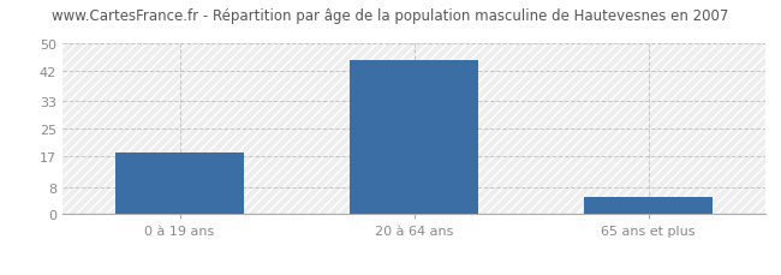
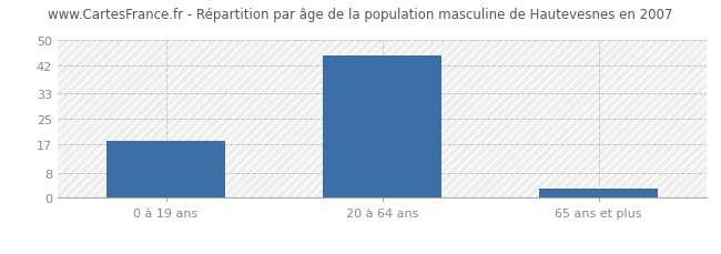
65 ans et plus: 5 -> 3
